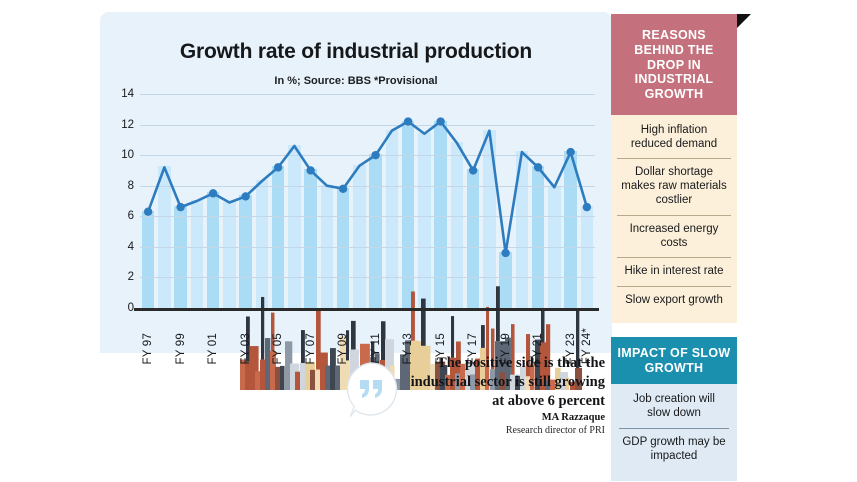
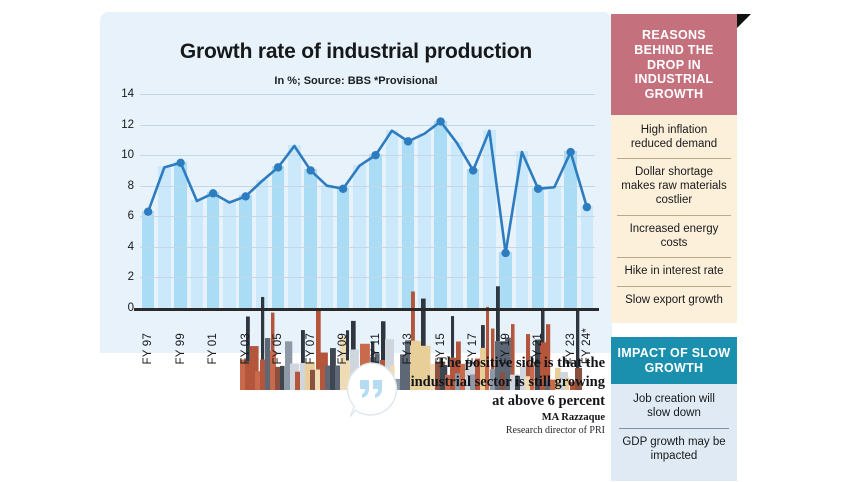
FY99: 6.6 -> 9.5
FY13: 12.2 -> 10.9
FY21: 9.2 -> 7.8
